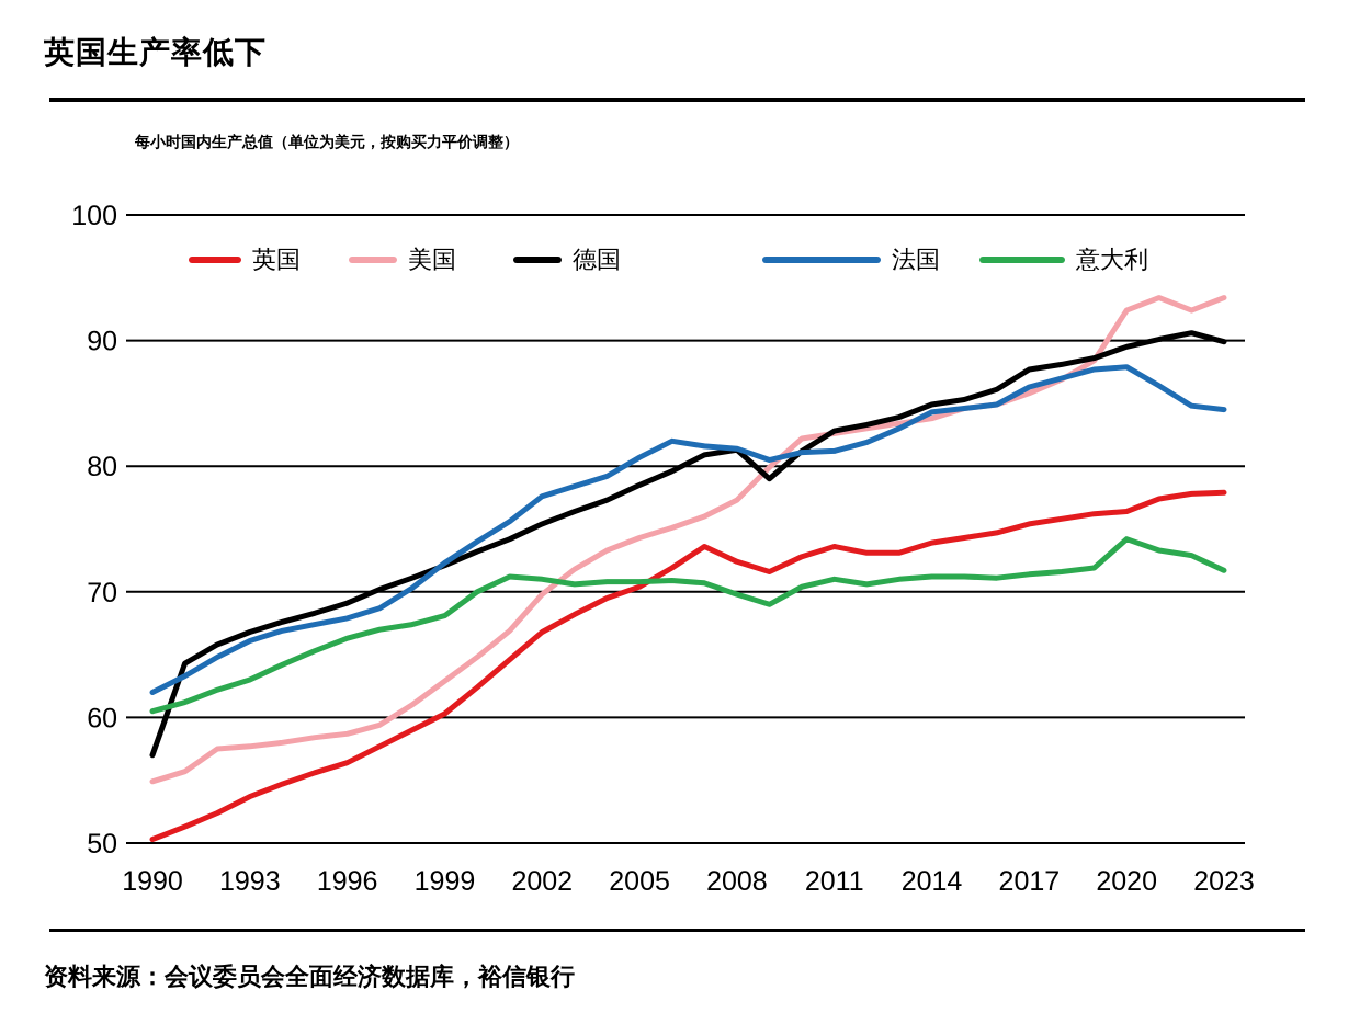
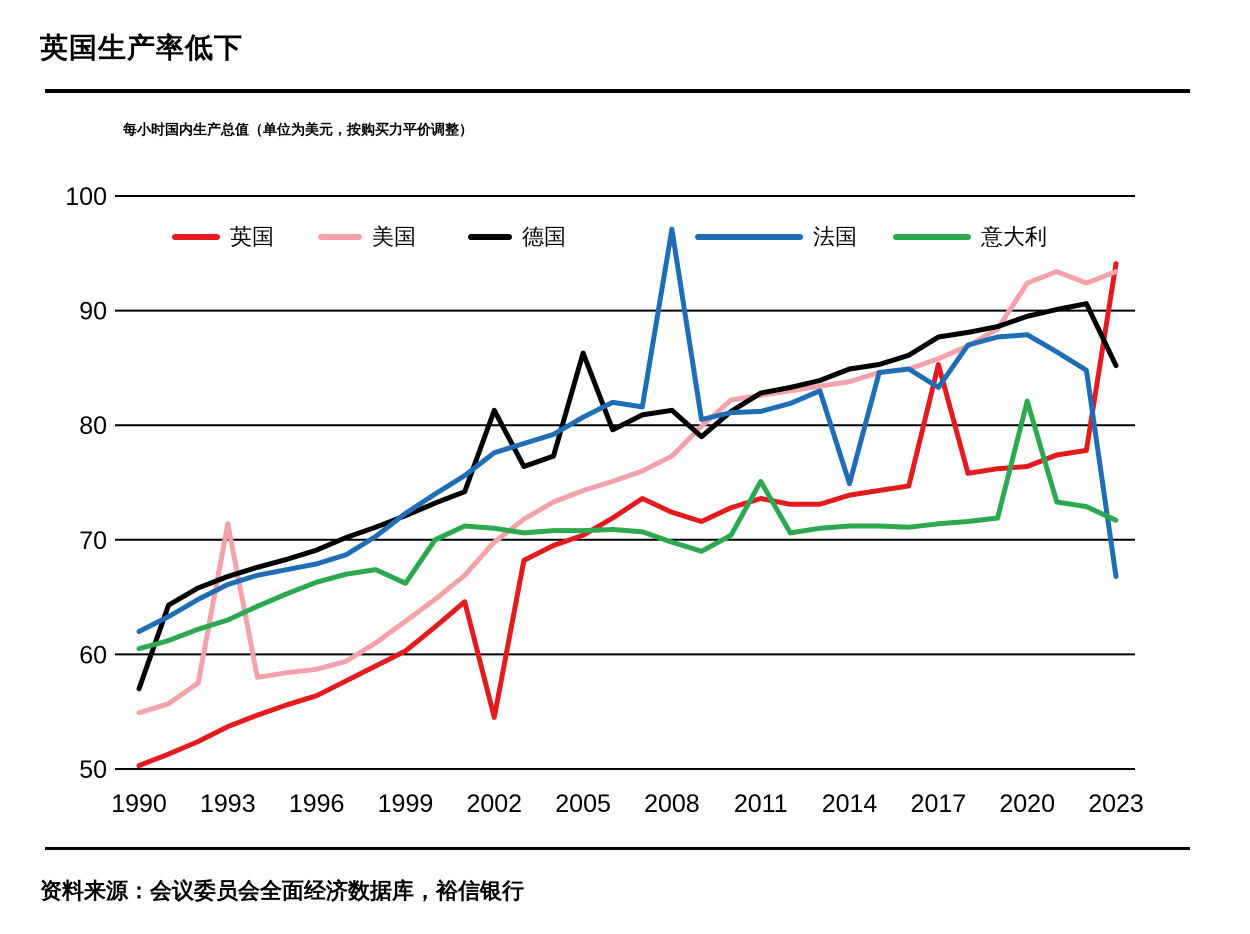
美国/1993: 57.7 -> 71.4
意大利/1999: 68.1 -> 66.2
英国/2002: 66.8 -> 54.5
德国/2002: 75.4 -> 81.3
德国/2005: 78.5 -> 86.3
法国/2008: 81.4 -> 97.1
意大利/2011: 71.0 -> 75.1
法国/2014: 84.3 -> 74.9
英国/2017: 75.4 -> 85.3
法国/2017: 86.3 -> 83.3
意大利/2020: 74.2 -> 82.1
英国/2023: 77.9 -> 94.1
德国/2023: 89.9 -> 85.2
法国/2023: 84.5 -> 66.8
